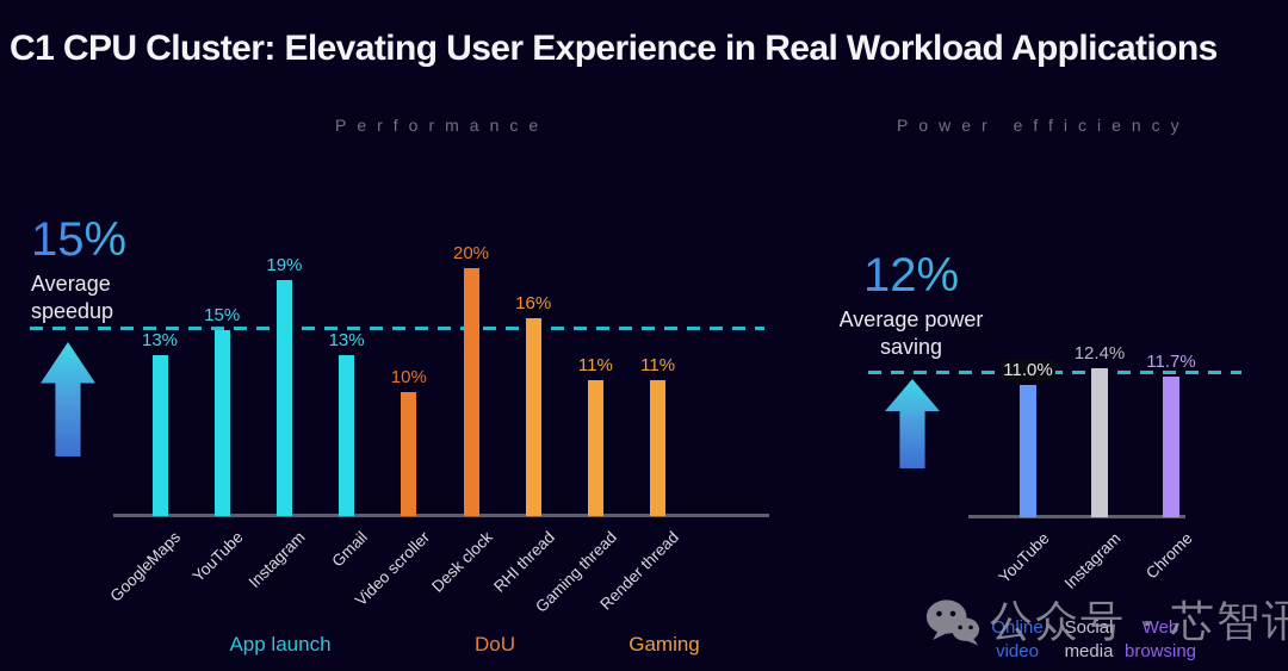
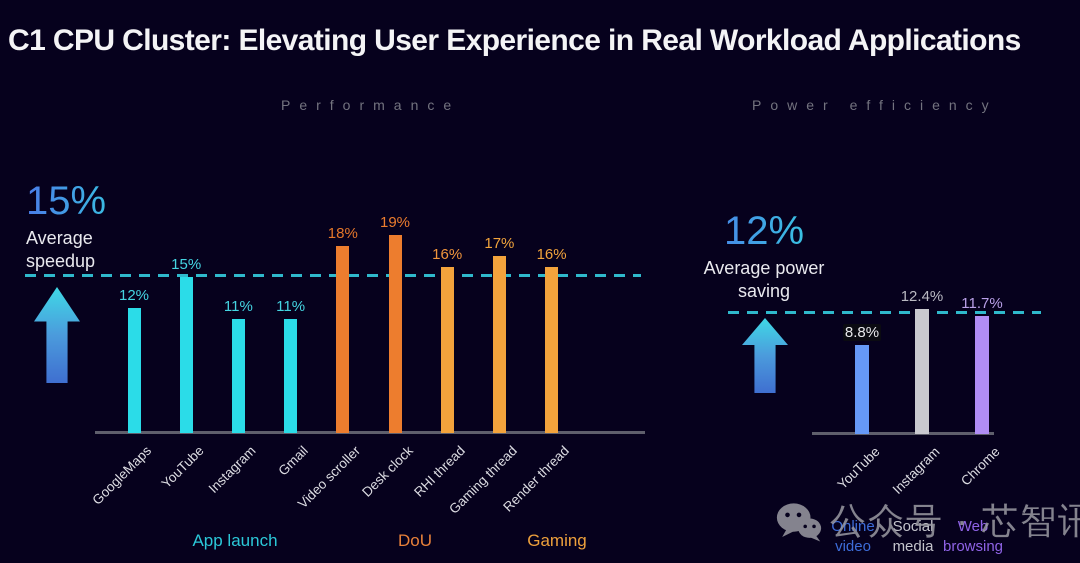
Performance/GoogleMaps: 13% -> 12%
Performance/Instagram: 19% -> 11%
Performance/Gmail: 13% -> 11%
Performance/Video scroller: 10% -> 18%
Performance/Desk clock: 20% -> 19%
Performance/Gaming thread: 11% -> 17%
Performance/Render thread: 11% -> 16%
Power efficiency/YouTube: 11.0% -> 8.8%
